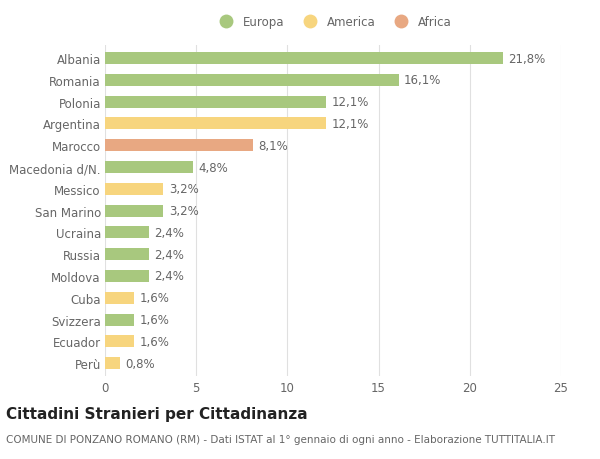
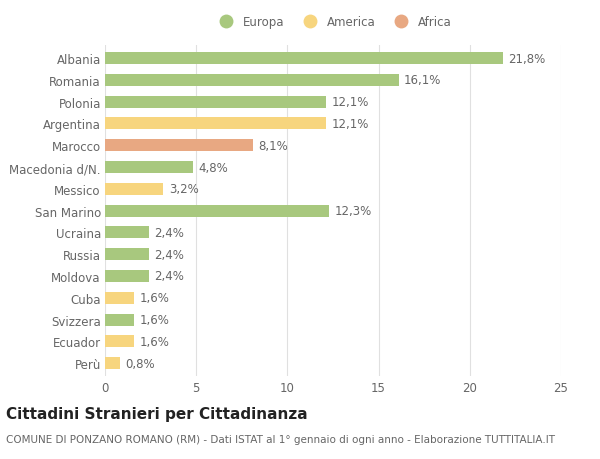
San Marino: 3,2% -> 12,3%
